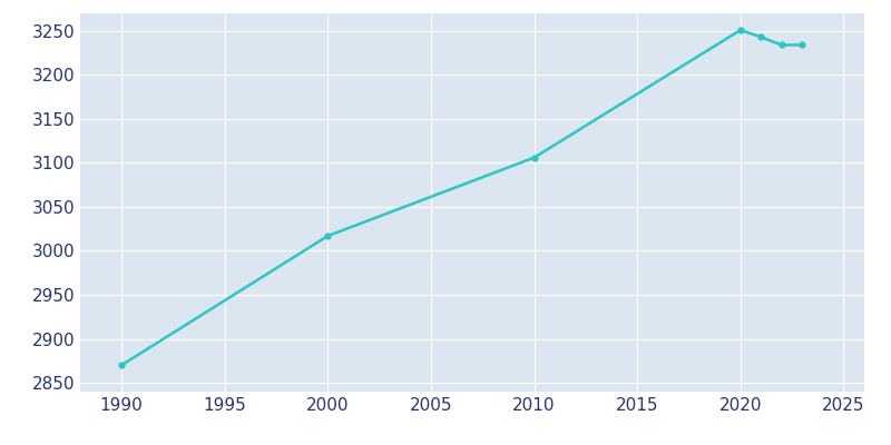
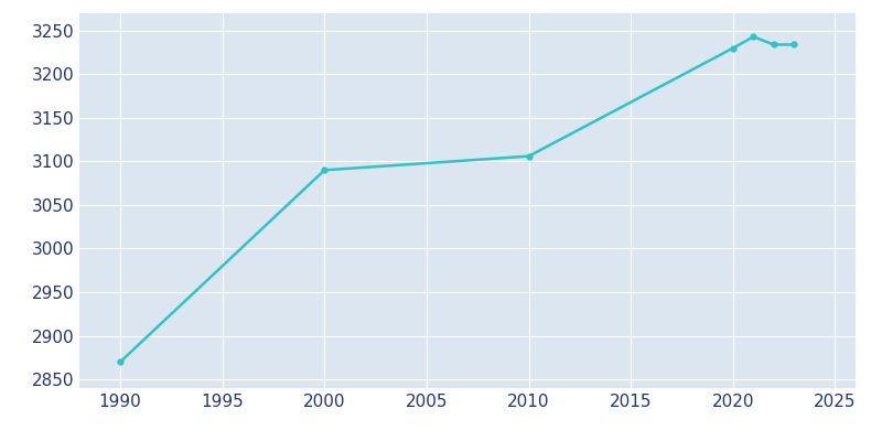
2000: 3017 -> 3090
2020: 3251 -> 3230
